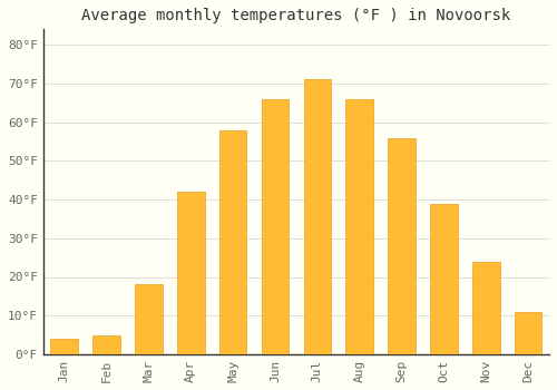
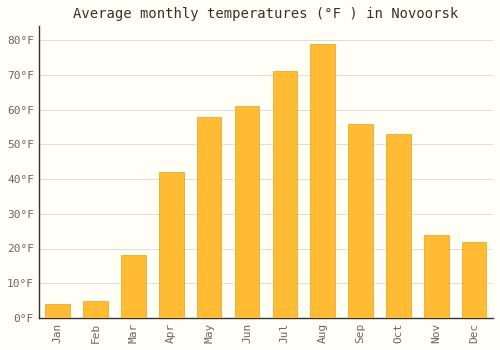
Jun: 66°F -> 61°F
Aug: 66°F -> 79°F
Oct: 39°F -> 53°F
Dec: 11°F -> 22°F
